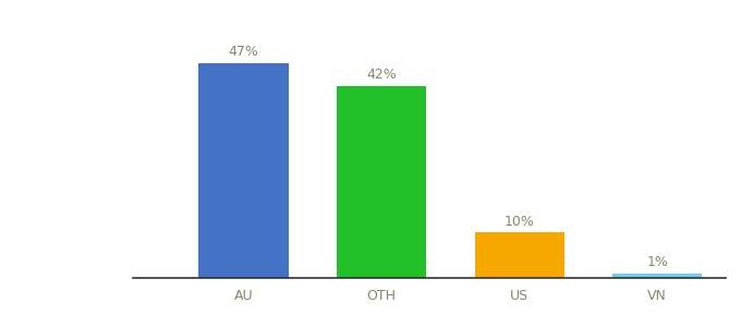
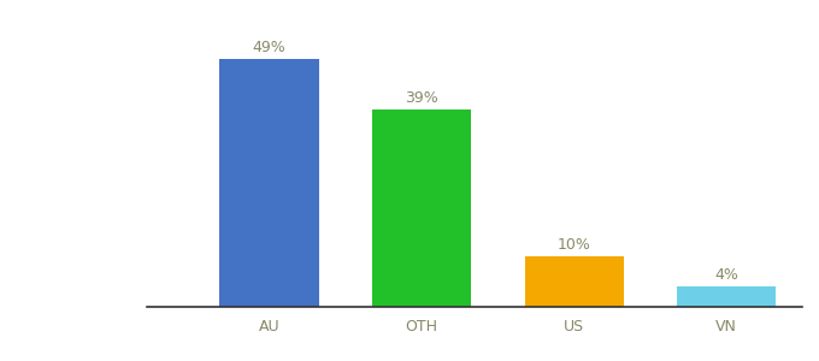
AU: 47% -> 49%
OTH: 42% -> 39%
VN: 1% -> 4%
